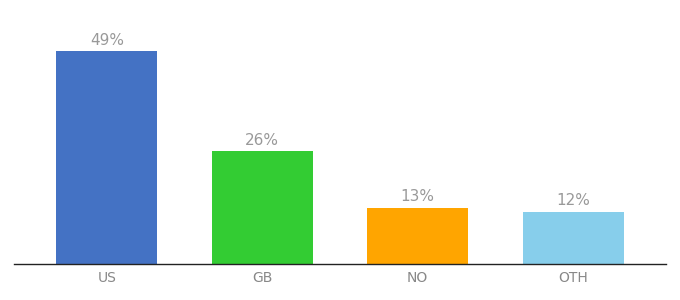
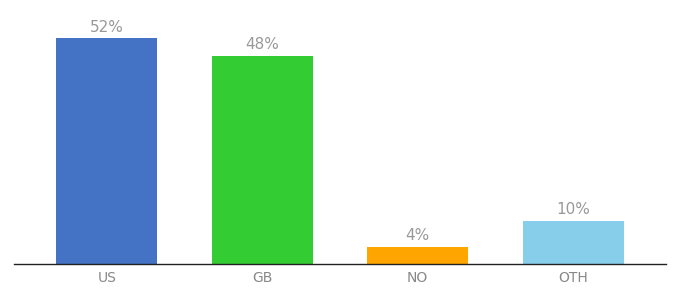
US: 49% -> 52%
GB: 26% -> 48%
NO: 13% -> 4%
OTH: 12% -> 10%
